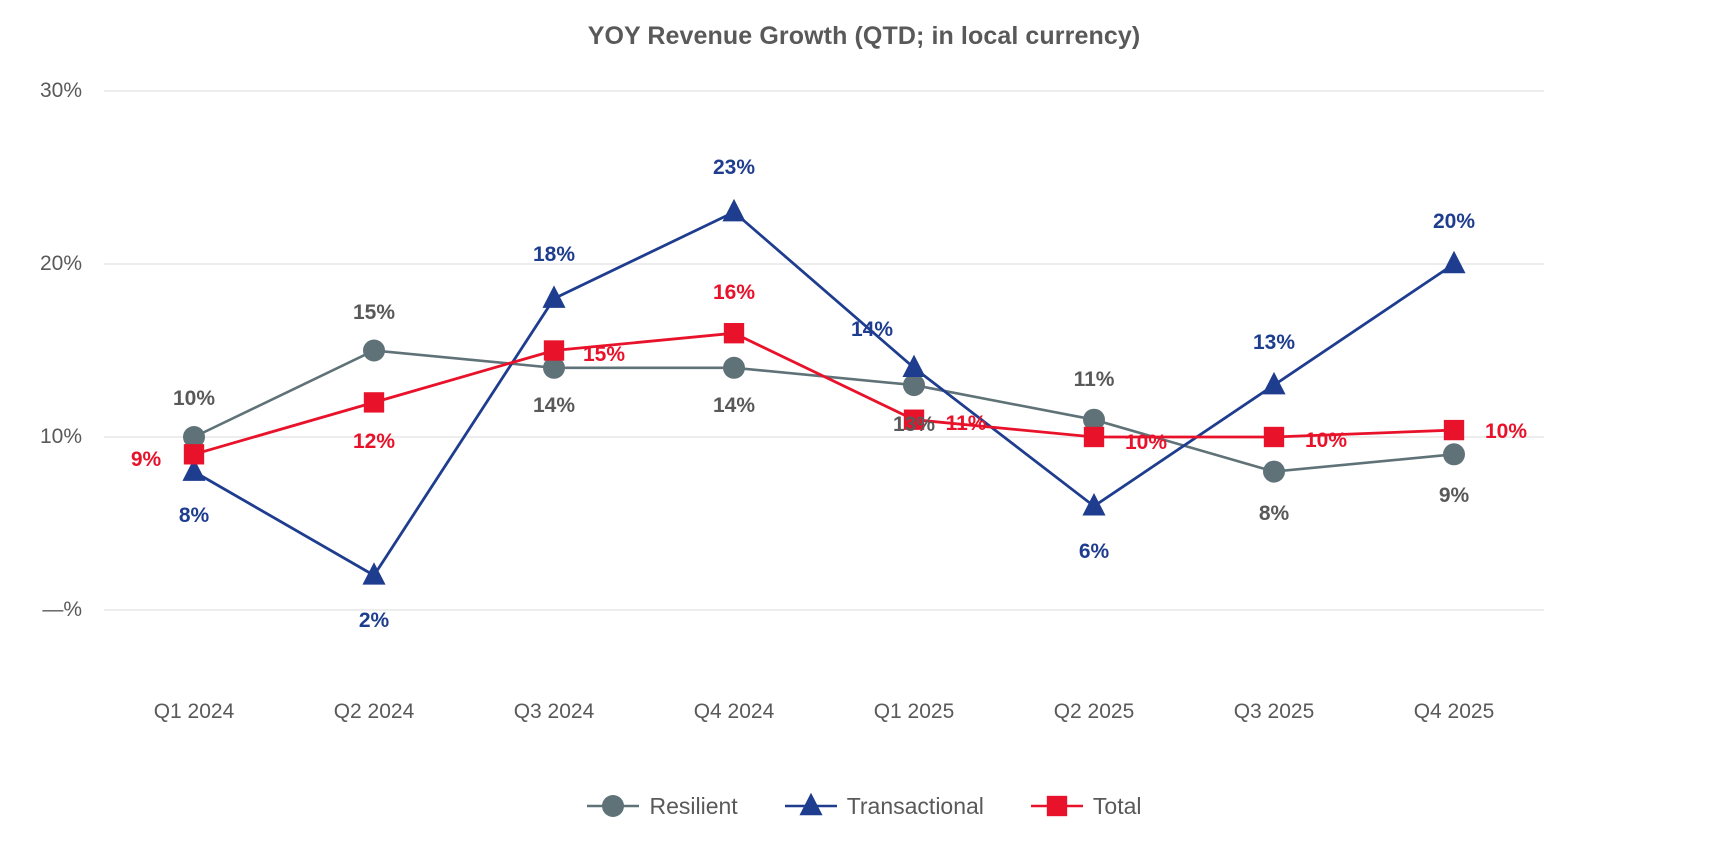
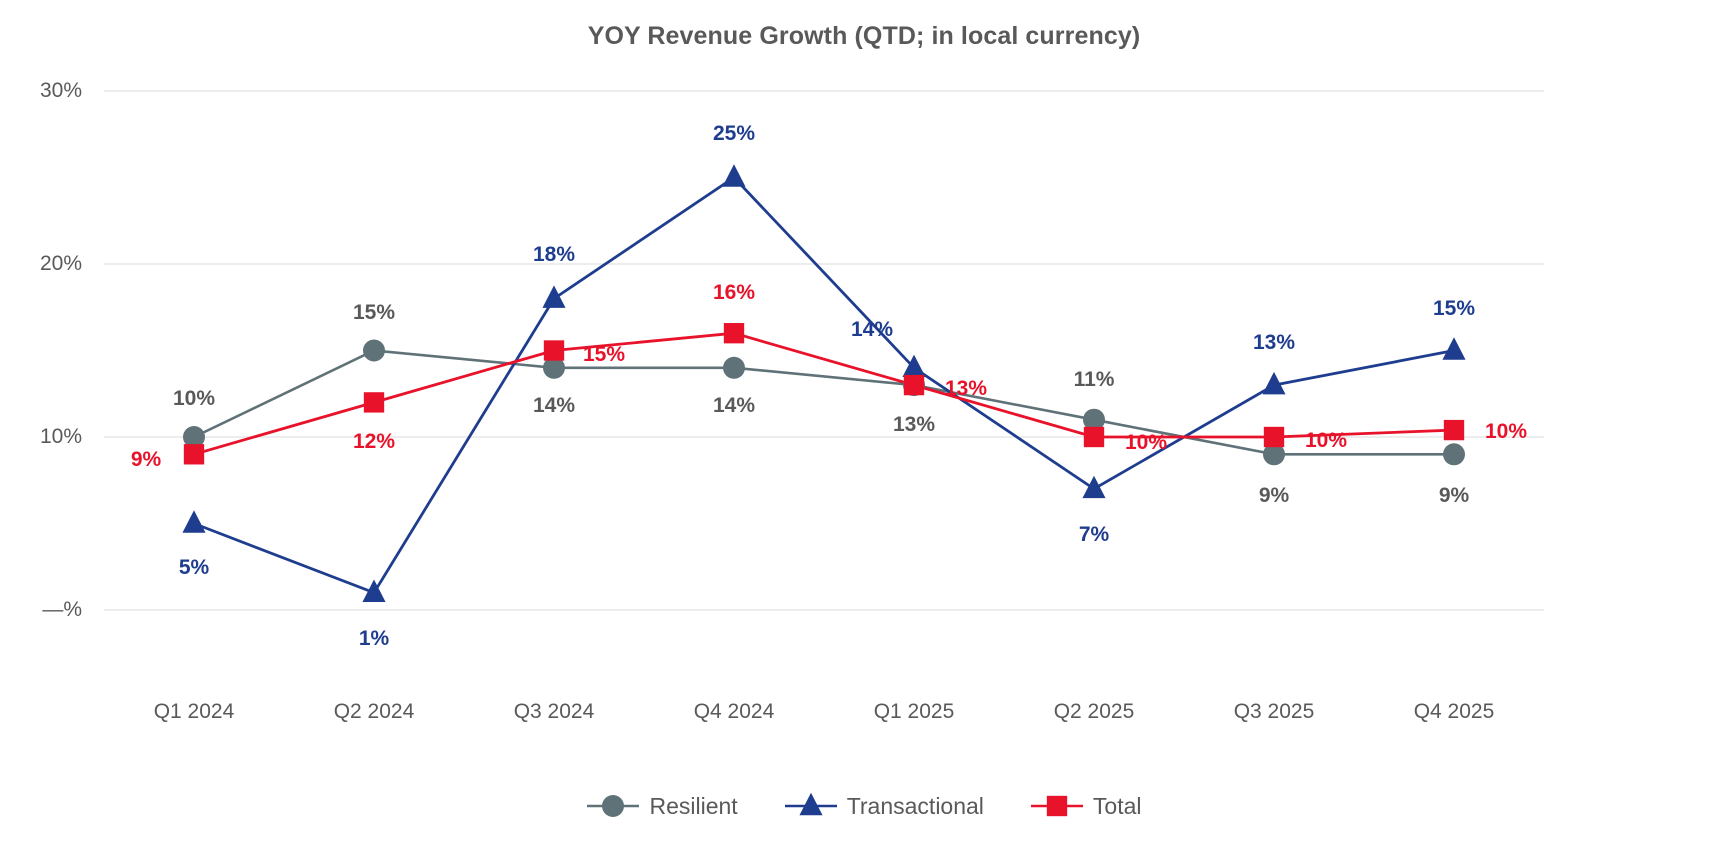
Transactional/Q1 2024: 8% -> 5%
Transactional/Q2 2024: 2% -> 1%
Transactional/Q4 2024: 23% -> 25%
Total/Q1 2025: 11% -> 13%
Transactional/Q2 2025: 6% -> 7%
Resilient/Q3 2025: 8% -> 9%
Transactional/Q4 2025: 20% -> 15%
